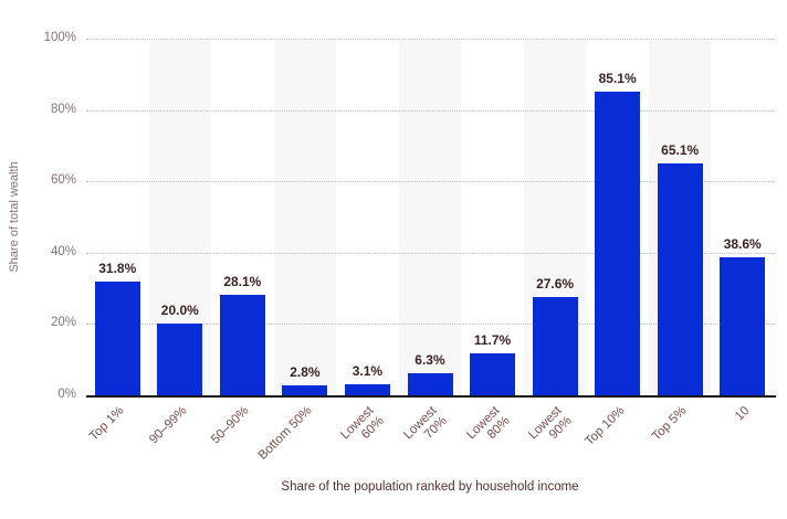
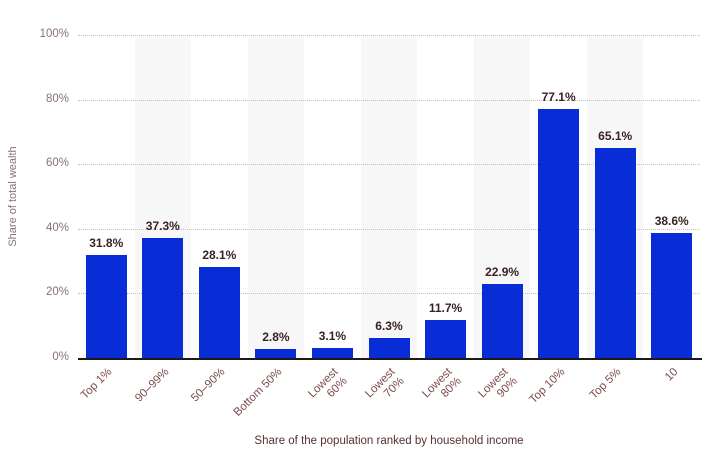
90–99%: 20.0% -> 37.3%
Lowest 90%: 27.6% -> 22.9%
Top 10%: 85.1% -> 77.1%
